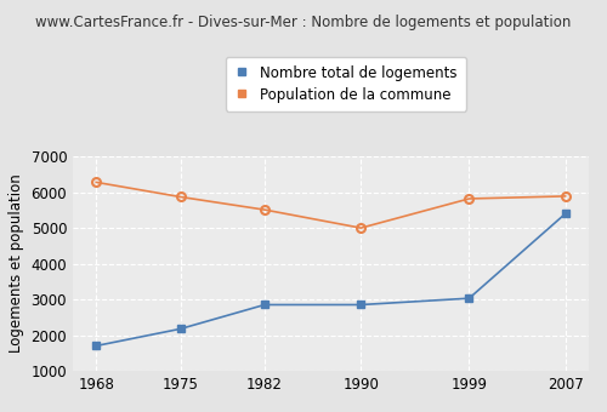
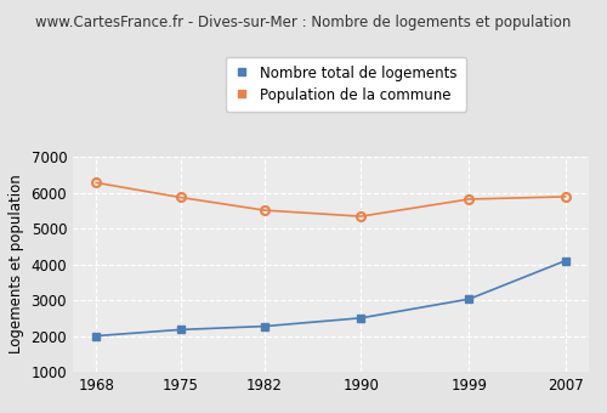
Nombre total de logements/1968: 1700 -> 2000
Nombre total de logements/1982: 2850 -> 2270
Nombre total de logements/1990: 2850 -> 2500
Population de la commune/1990: 5000 -> 5340
Nombre total de logements/2007: 5400 -> 4100
